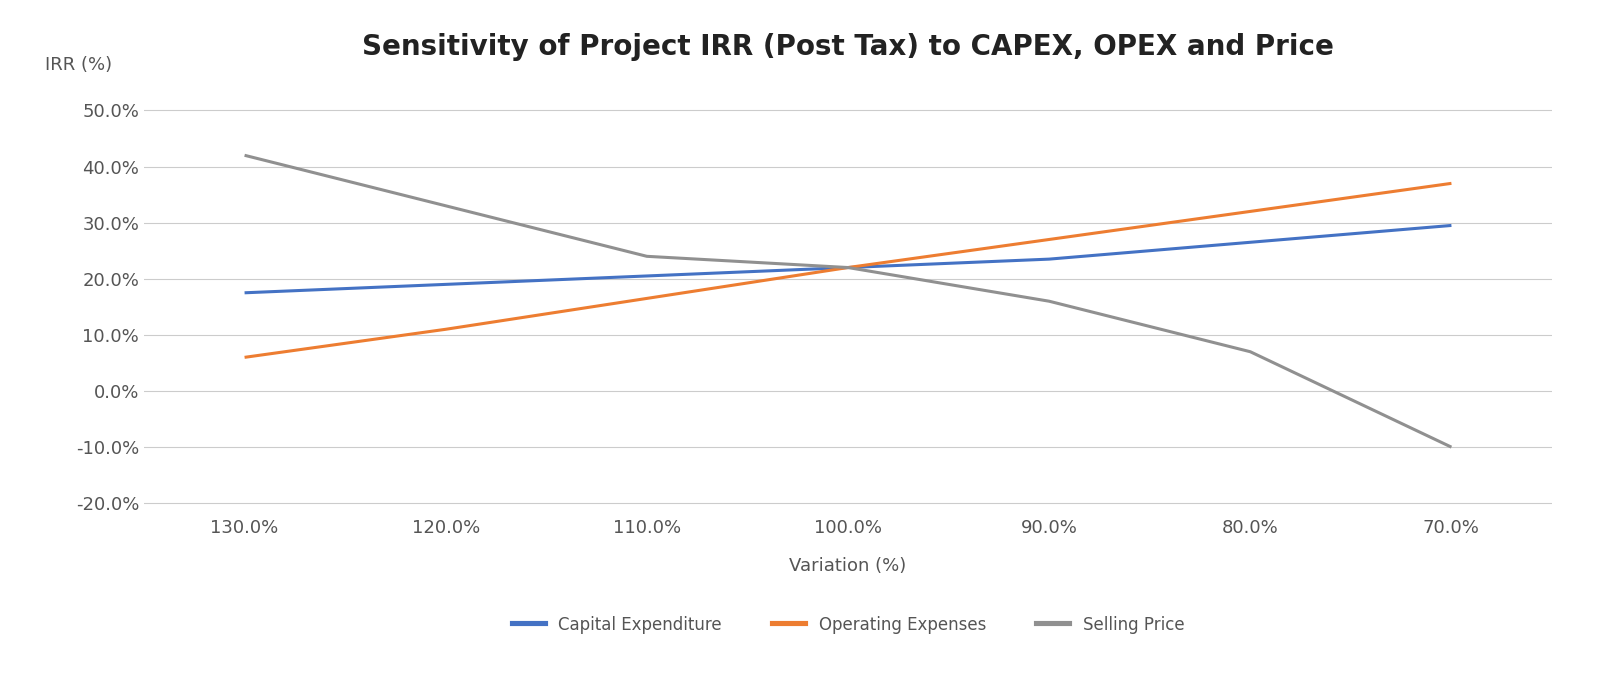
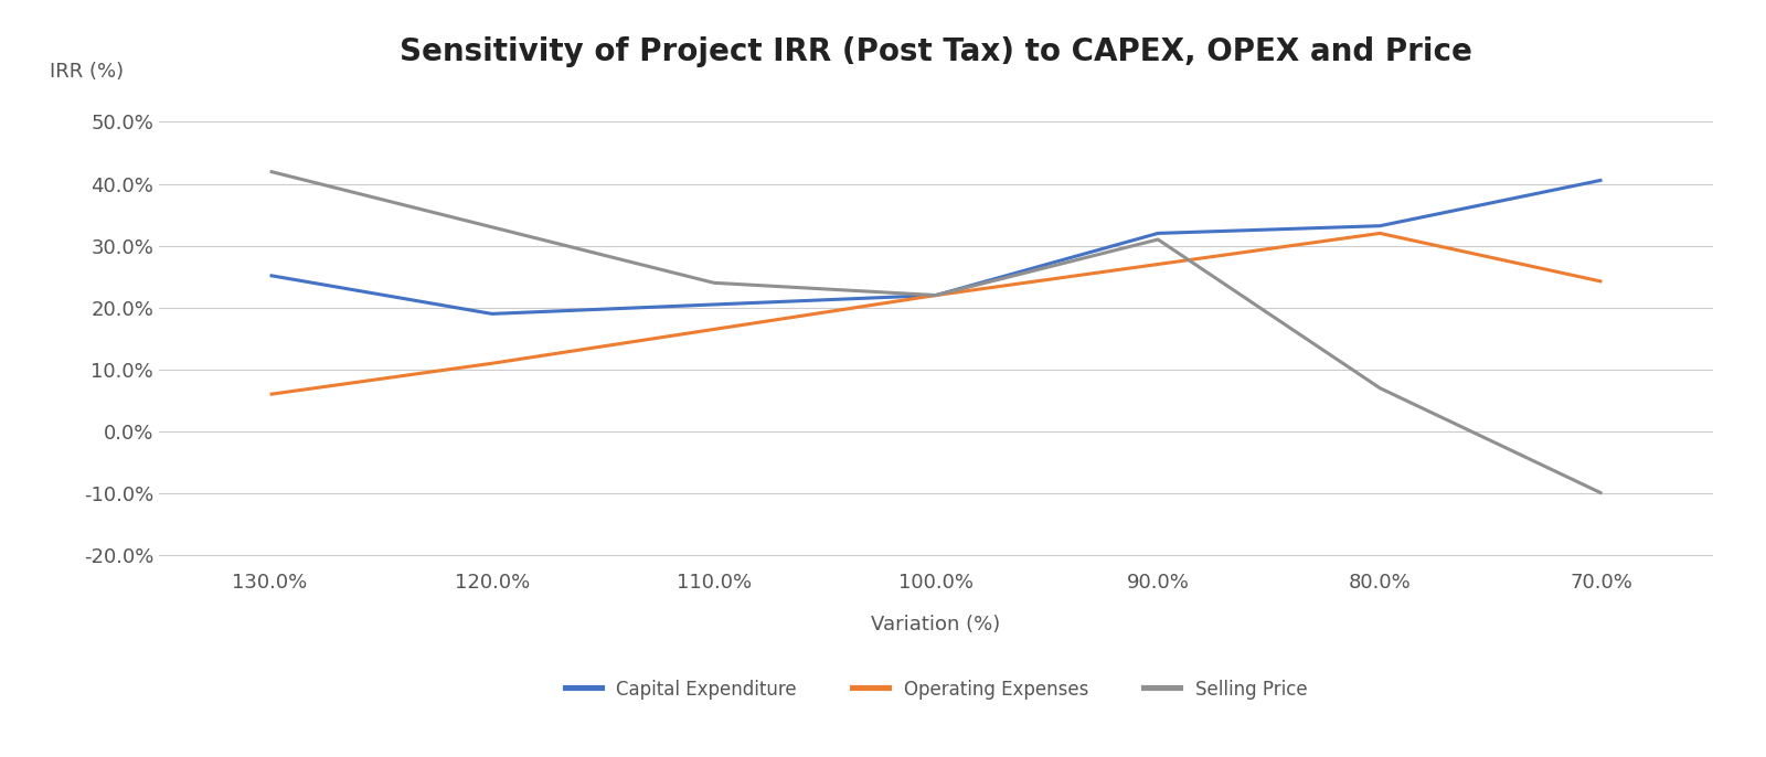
Capital Expenditure/130.0%: 17.5% -> 25.2%
Capital Expenditure/90.0%: 23.5% -> 32.0%
Selling Price/90.0%: 16% -> 31%
Capital Expenditure/80.0%: 26.5% -> 33.2%
Capital Expenditure/70.0%: 29.5% -> 40.6%
Operating Expenses/70.0%: 37.0% -> 24.2%
